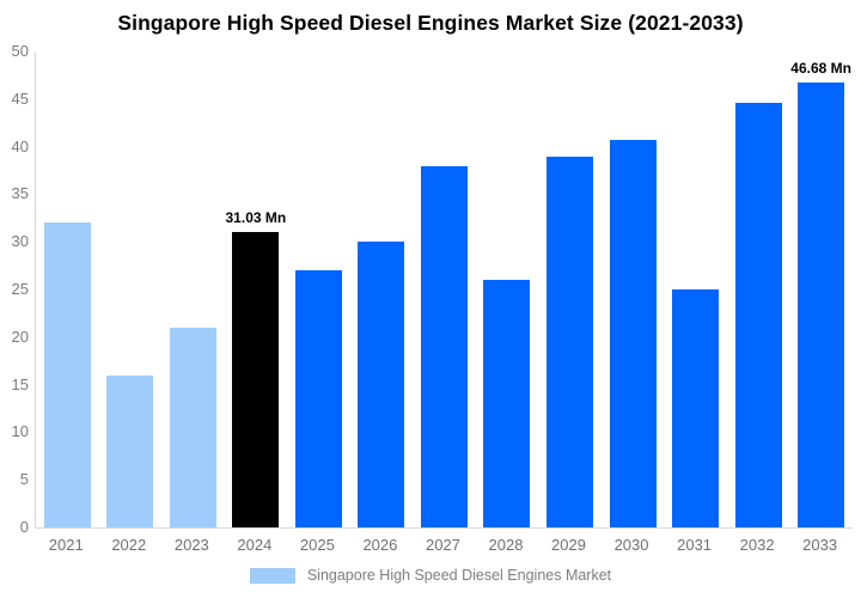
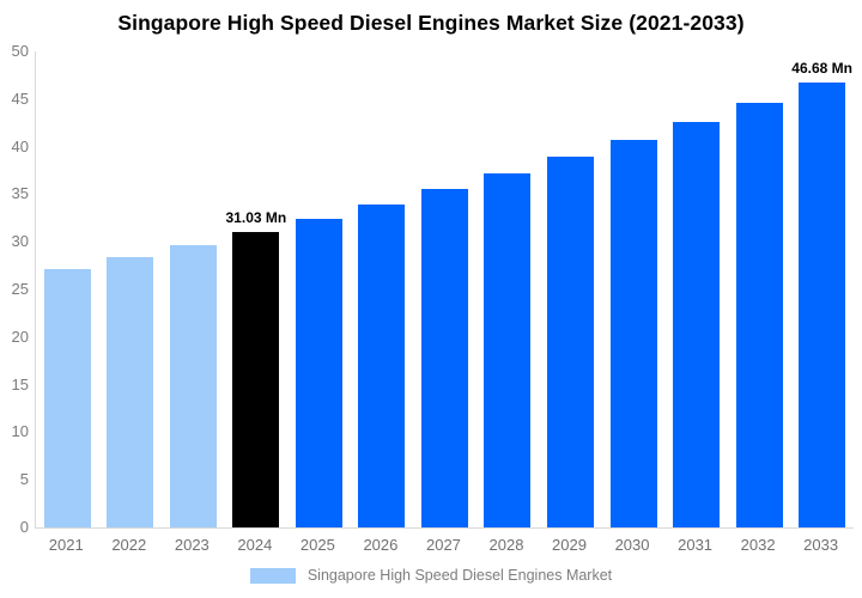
2021: 32 -> 27
2022: 16 -> 28
2023: 21 -> 30
2025: 27 -> 32
2026: 30 -> 34
2027: 38 -> 36
2028: 26 -> 37
2031: 25 -> 43
